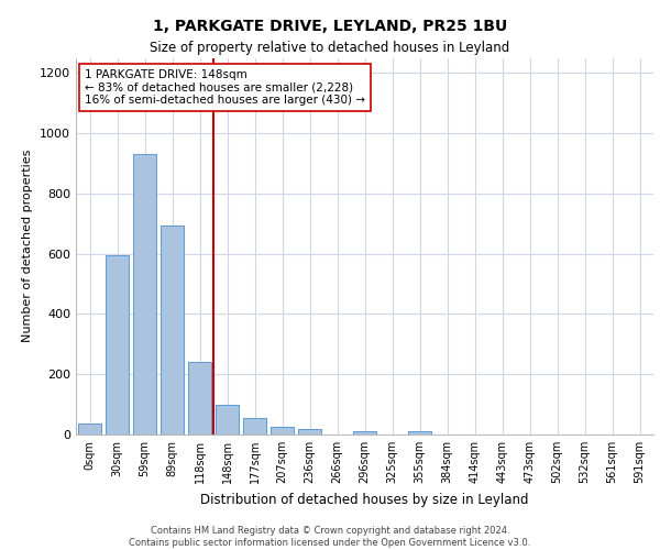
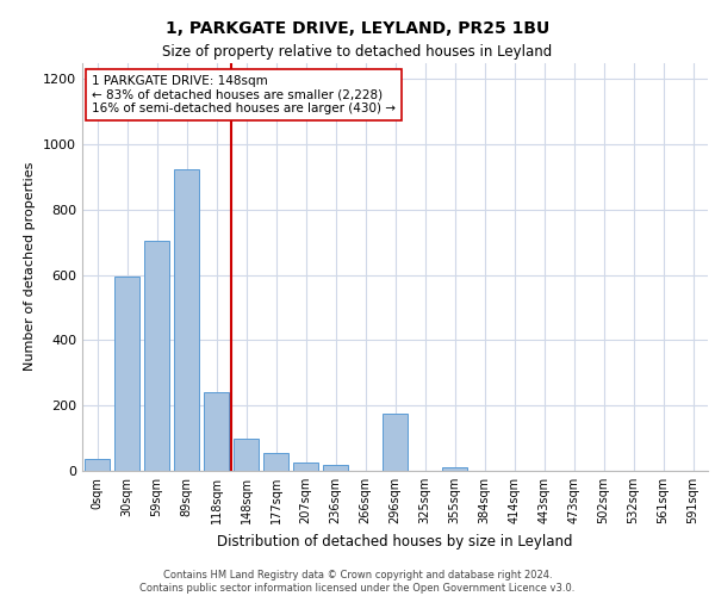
59sqm: 930 -> 705
89sqm: 695 -> 925
296sqm: 10 -> 175
